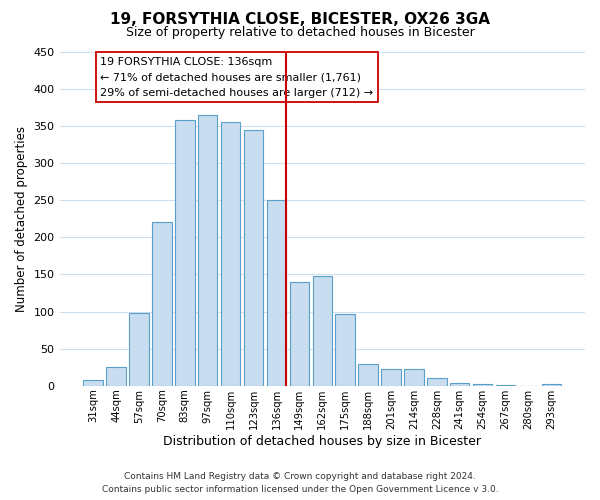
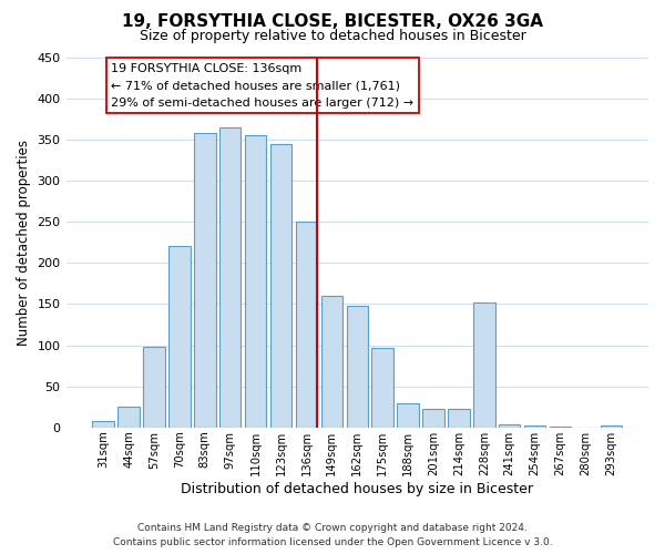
149sqm: 140 -> 160
228sqm: 11 -> 152
